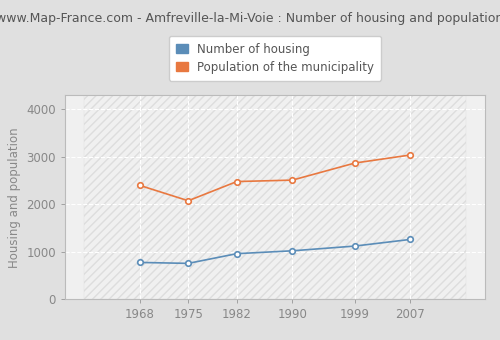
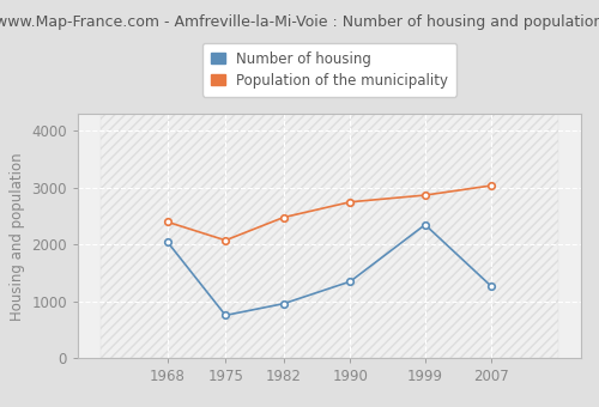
Number of housing/1968: 780 -> 2050
Number of housing/1990: 1020 -> 1350
Population of the municipality/1990: 2510 -> 2750
Number of housing/1999: 1120 -> 2350
